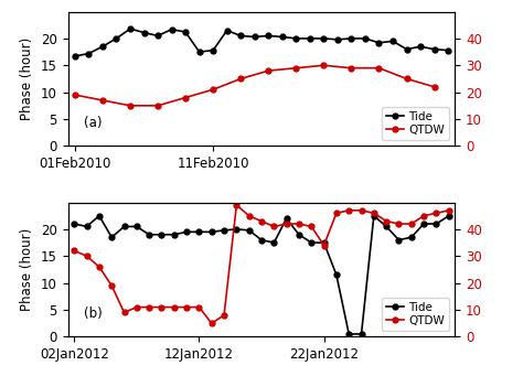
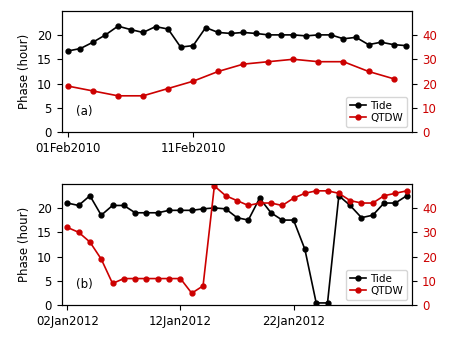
QTDW/22Jan2012: 34 -> 44
